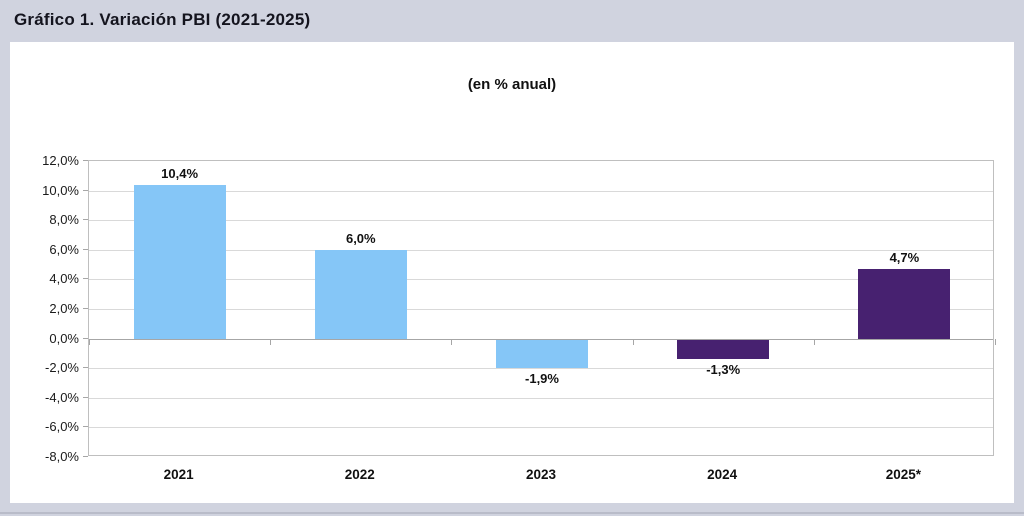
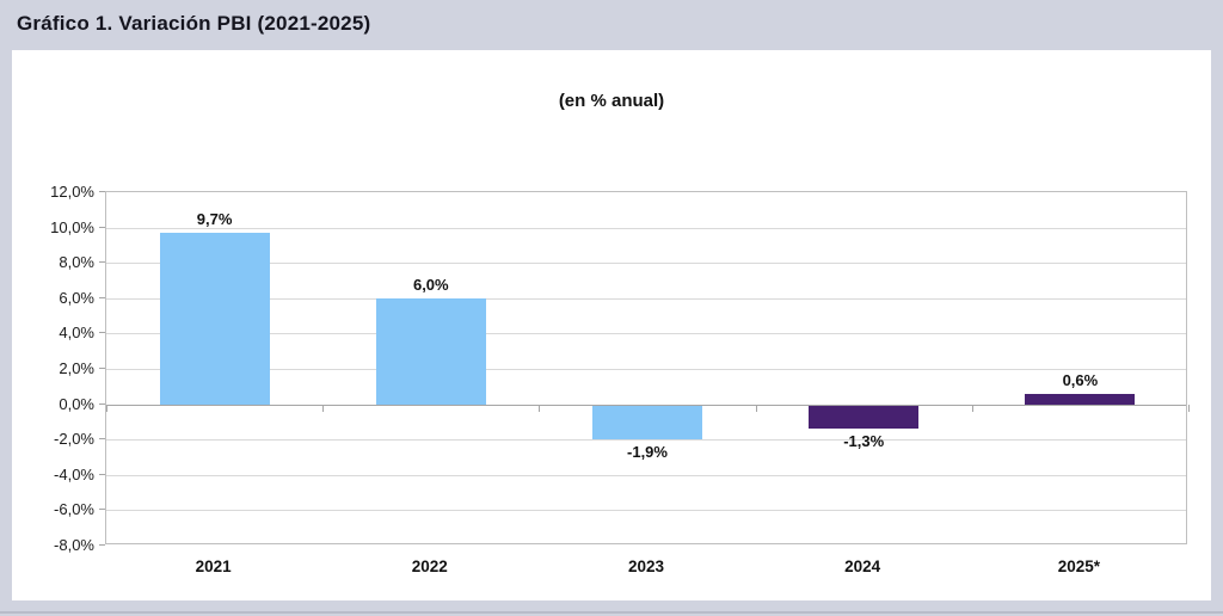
2021: 10,4% -> 9,7%
2025*: 4,7% -> 0,6%
